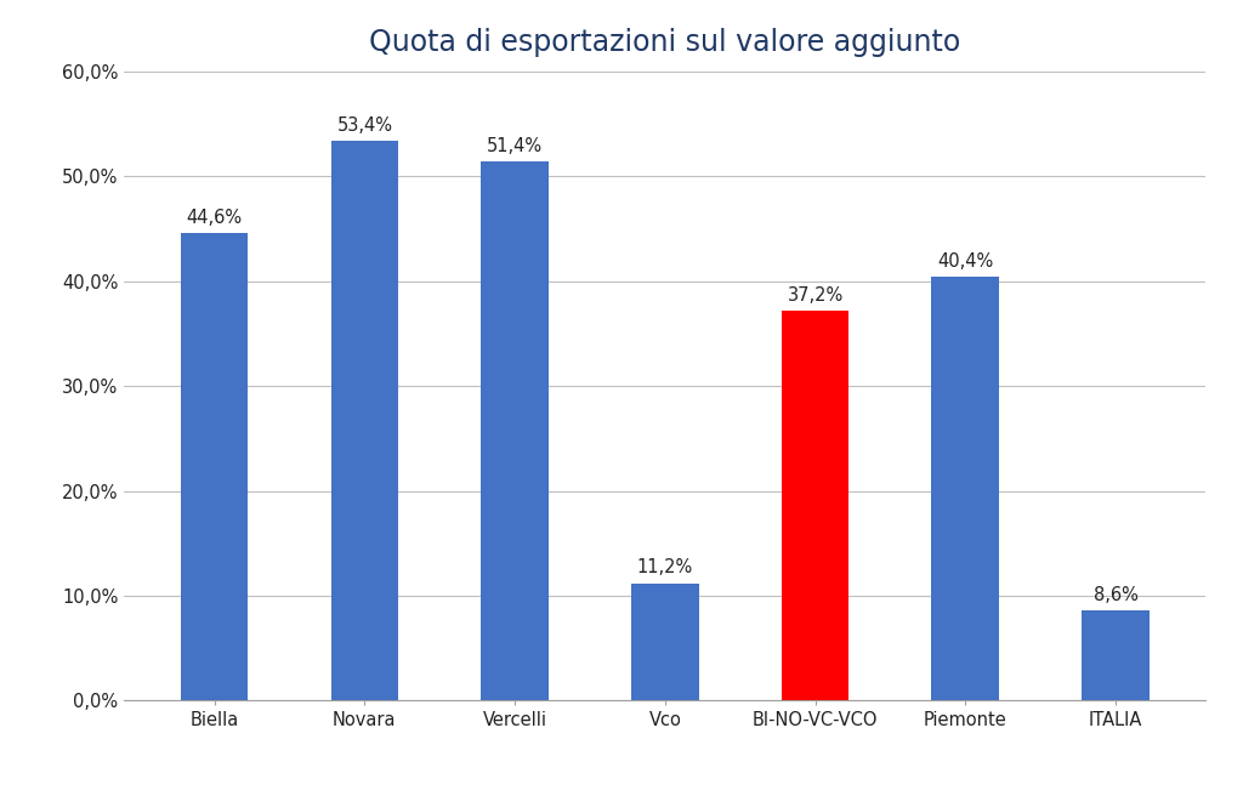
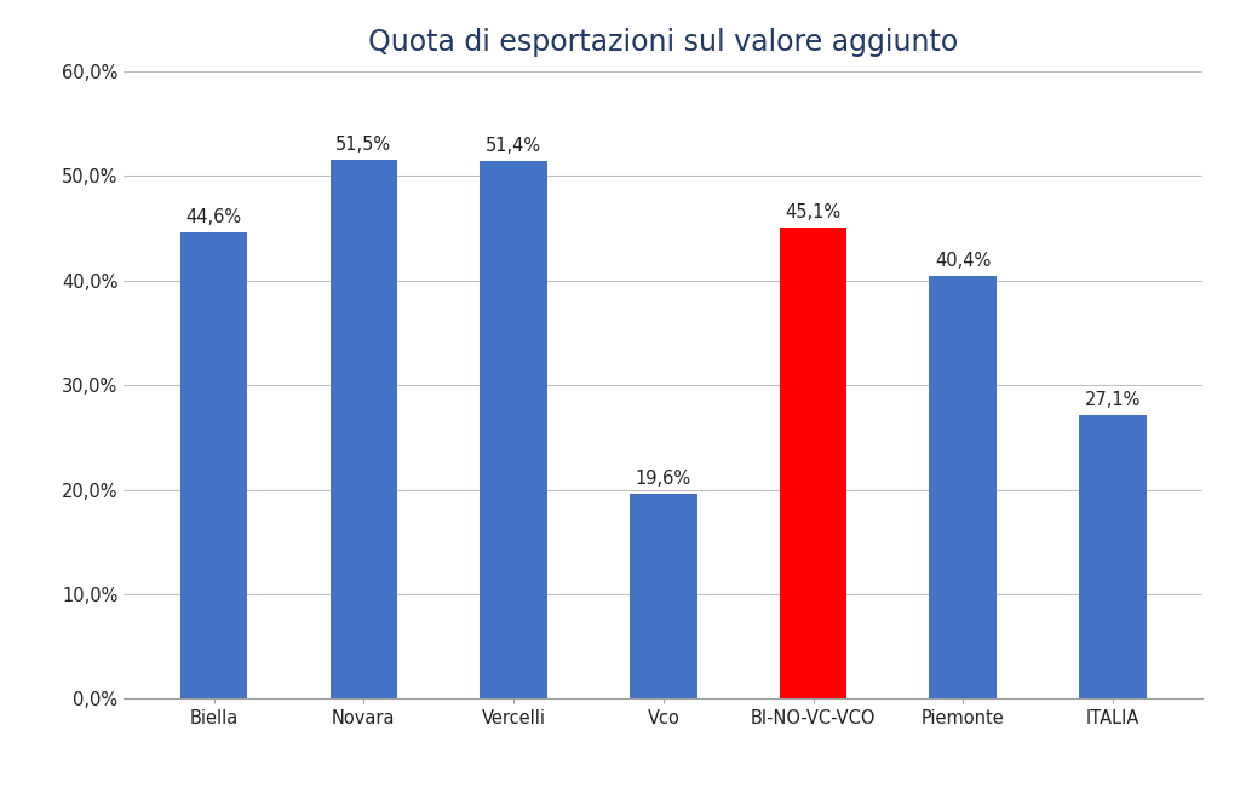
Novara: 53,4% -> 51,5%
Vco: 11,2% -> 19,6%
BI-NO-VC-VCO: 37,2% -> 45,1%
ITALIA: 8,6% -> 27,1%
